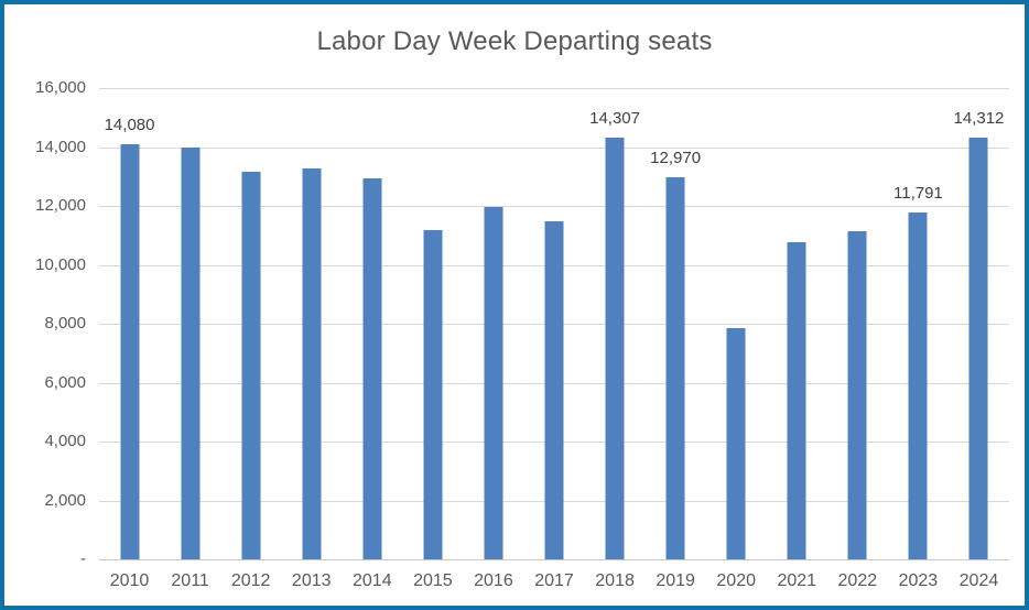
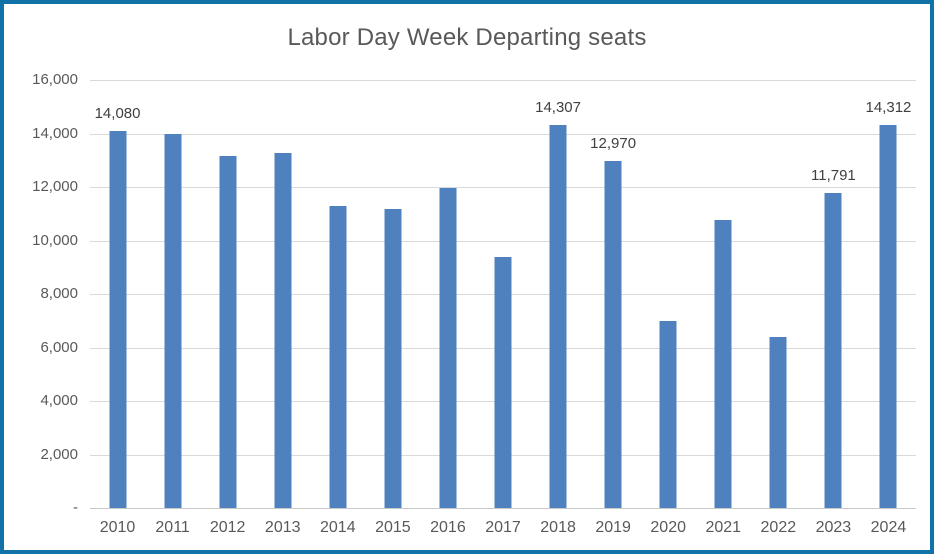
2014: 12900 -> 11300
2017: 11500 -> 9400
2020: 7900 -> 7000
2022: 11200 -> 6400
